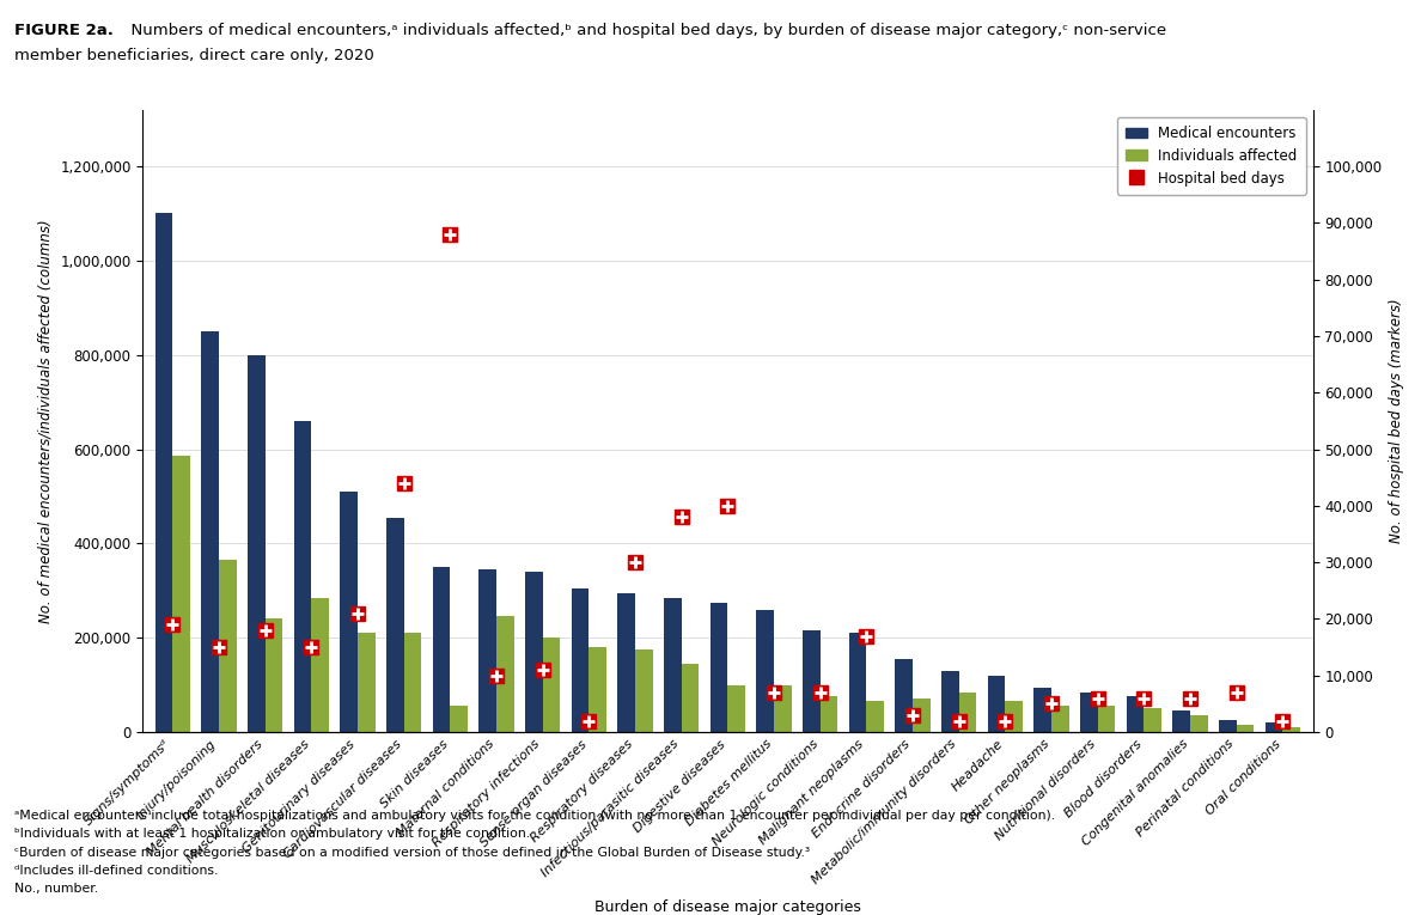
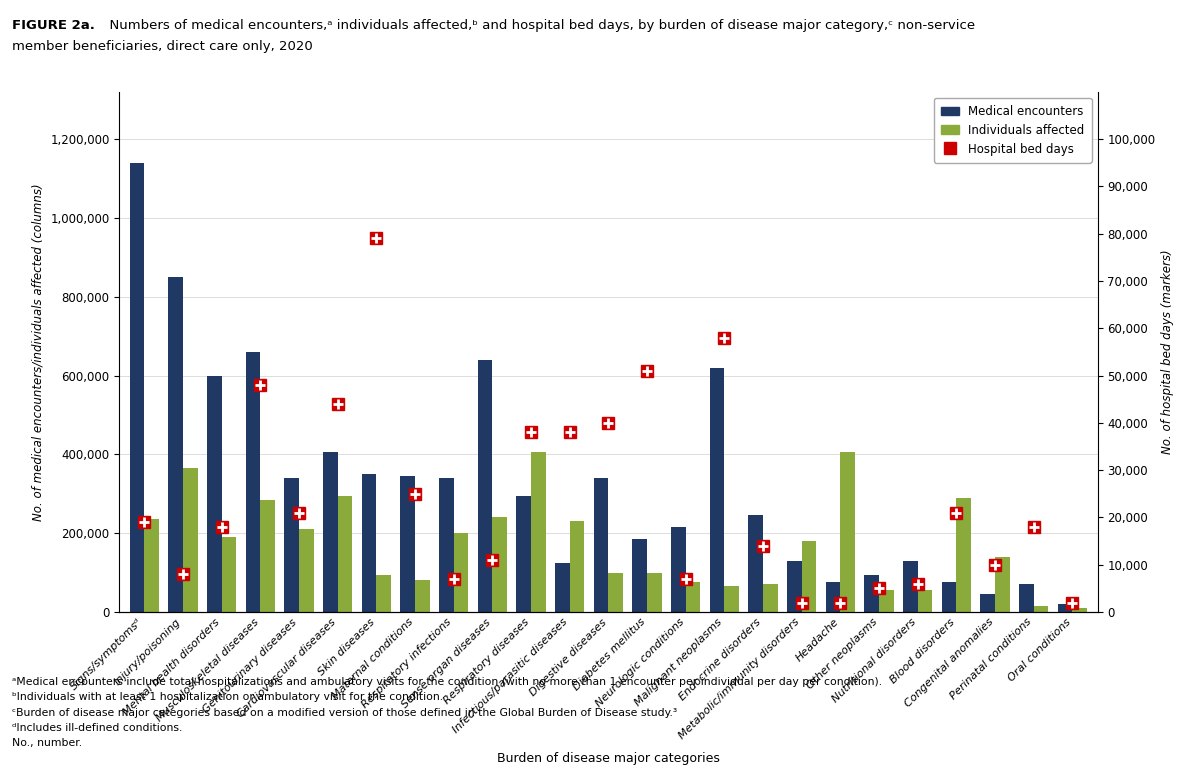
Medical encounters/Signs/symptomsᵈ: 1,100,000 -> 1,140,000
Individuals affected/Signs/symptomsᵈ: 585,000 -> 235,000
Hospital bed days/Injury/poisoning: 15,000 -> 8,000
Medical encounters/Mental health disorders: 800,000 -> 600,000
Individuals affected/Mental health disorders: 240,000 -> 190,000
Hospital bed days/Musculoskeletal diseases: 15,000 -> 48,000
Medical encounters/Genitourinary diseases: 510,000 -> 340,000
Medical encounters/Cardiovascular diseases: 455,000 -> 405,000
Individuals affected/Cardiovascular diseases: 210,000 -> 295,000
Hospital bed days/Skin diseases: 88,000 -> 79,000
Individuals affected/Skin diseases: 55,000 -> 95,000
Hospital bed days/Maternal conditions: 10,000 -> 25,000
Individuals affected/Maternal conditions: 245,000 -> 80,000
Hospital bed days/Respiratory infections: 11,000 -> 7,000
Medical encounters/Sense organ diseases: 305,000 -> 640,000
Hospital bed days/Sense organ diseases: 2,000 -> 11,000
Individuals affected/Sense organ diseases: 180,000 -> 240,000
Hospital bed days/Respiratory diseases: 30,000 -> 38,000
Individuals affected/Respiratory diseases: 175,000 -> 405,000
Medical encounters/Infectious/parasitic diseases: 285,000 -> 125,000
Individuals affected/Infectious/parasitic diseases: 145,000 -> 230,000
Medical encounters/Digestive diseases: 275,000 -> 340,000
Medical encounters/Diabetes mellitus: 260,000 -> 185,000
Hospital bed days/Diabetes mellitus: 7,000 -> 51,000
Medical encounters/Malignant neoplasms: 210,000 -> 620,000
Hospital bed days/Malignant neoplasms: 17,000 -> 58,000
Medical encounters/Endocrine disorders: 155,000 -> 245,000
Hospital bed days/Endocrine disorders: 3,000 -> 14,000
Individuals affected/Metabolic/immunity disorders: 85,000 -> 180,000
Medical encounters/Headache: 120,000 -> 75,000
Individuals affected/Headache: 65,000 -> 405,000
Medical encounters/Nutritional disorders: 85,000 -> 130,000
Hospital bed days/Blood disorders: 6,000 -> 21,000
Individuals affected/Blood disorders: 50,000 -> 290,000
Hospital bed days/Congenital anomalies: 6,000 -> 10,000
Individuals affected/Congenital anomalies: 35,000 -> 140,000
Medical encounters/Perinatal conditions: 25,000 -> 70,000
Hospital bed days/Perinatal conditions: 7,000 -> 18,000
